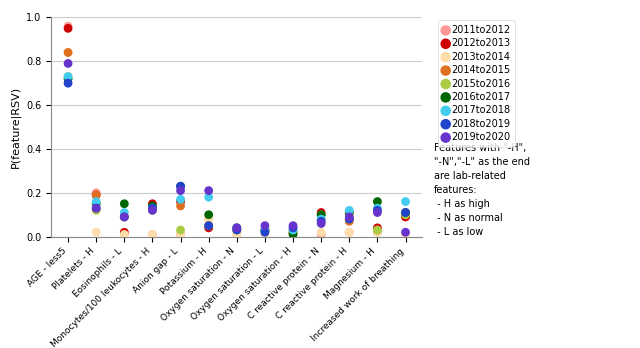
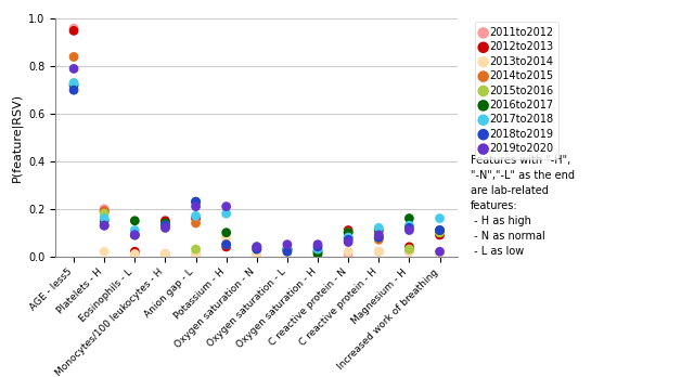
2015to2016/Platelets - H: 0.12 -> 0.18
